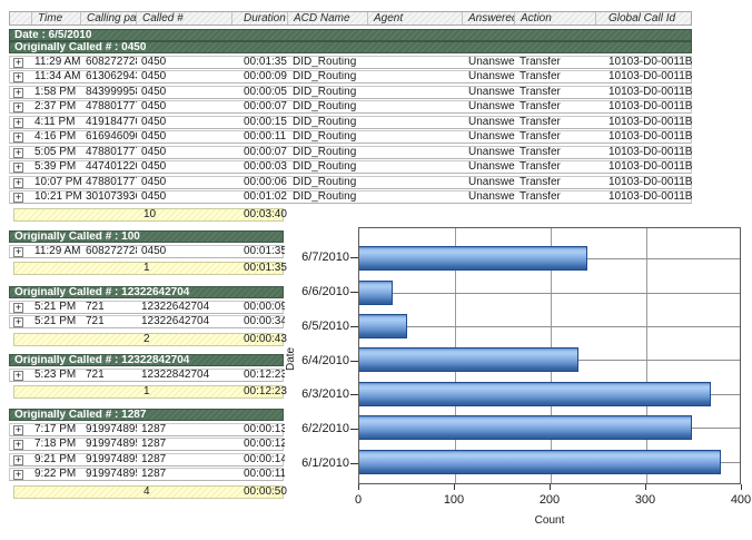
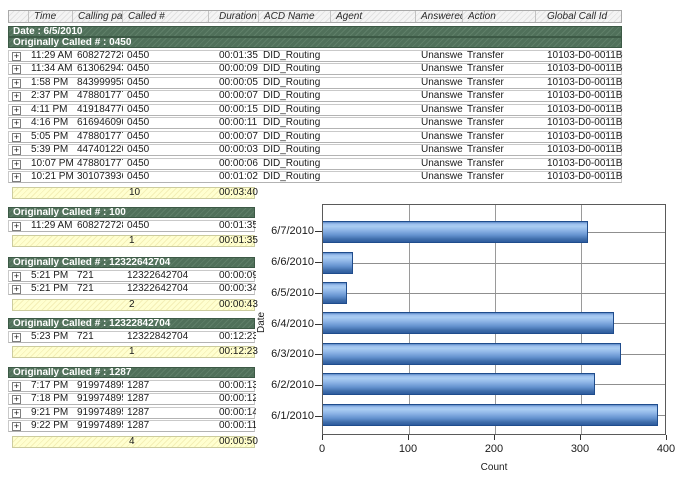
6/7/2010: 240 -> 310
6/5/2010: 50 -> 30
6/4/2010: 230 -> 340
6/3/2010: 370 -> 350
6/2/2010: 350 -> 320
6/1/2010: 380 -> 390
